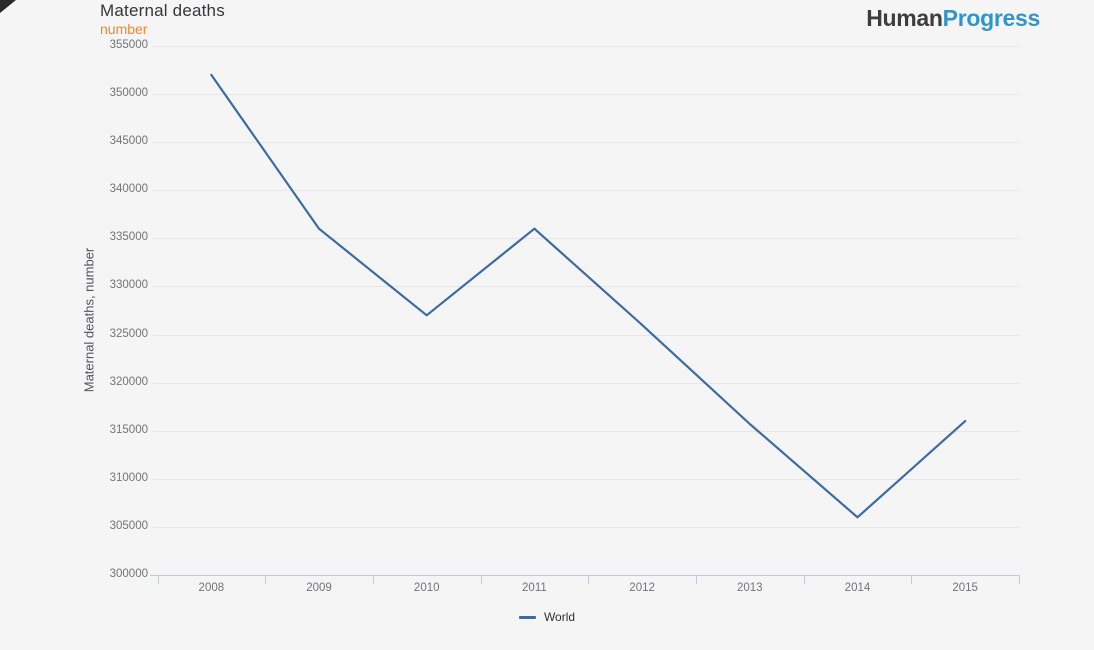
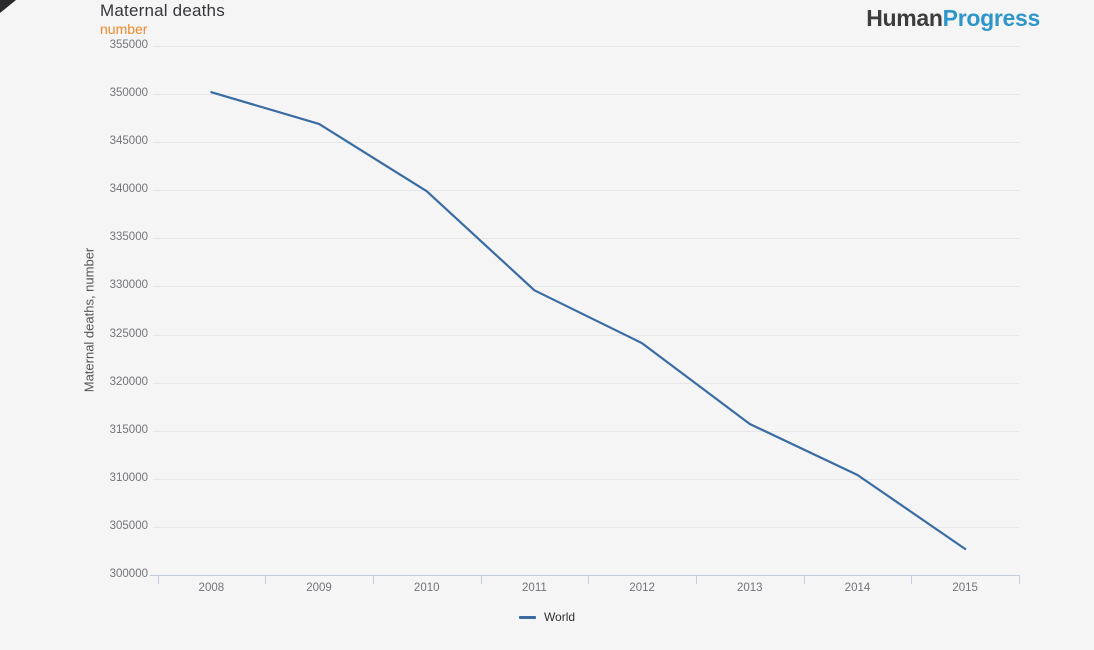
2008: 352000 -> 350000
2009: 336000 -> 347000
2010: 327000 -> 340000
2011: 336000 -> 330000
2012: 326000 -> 324000
2014: 306000 -> 310000
2015: 316000 -> 303000
